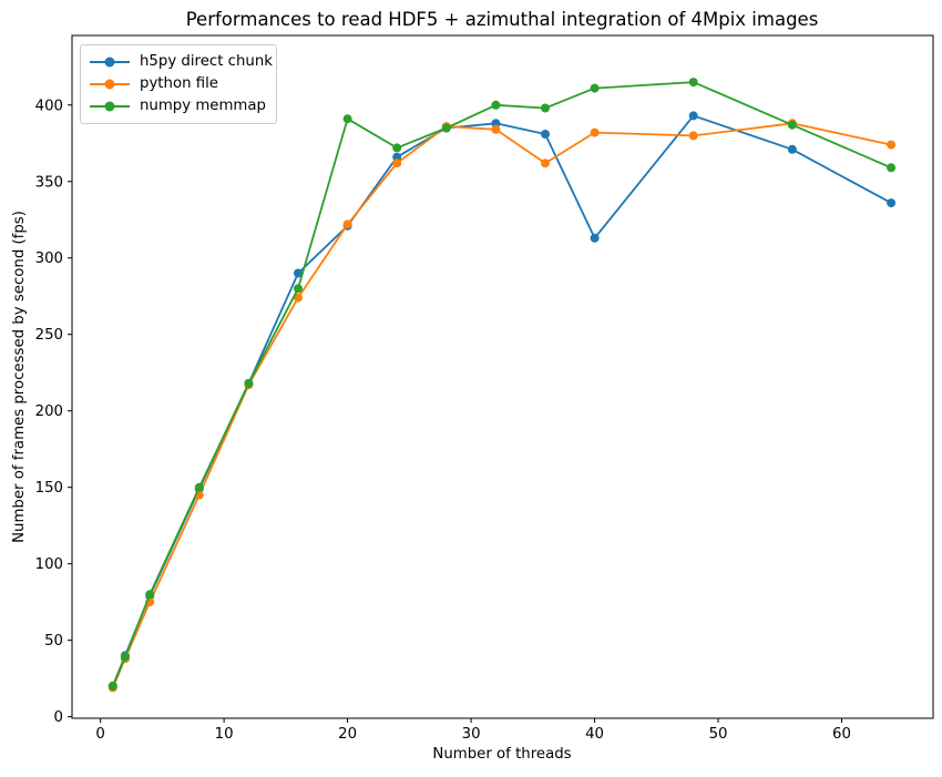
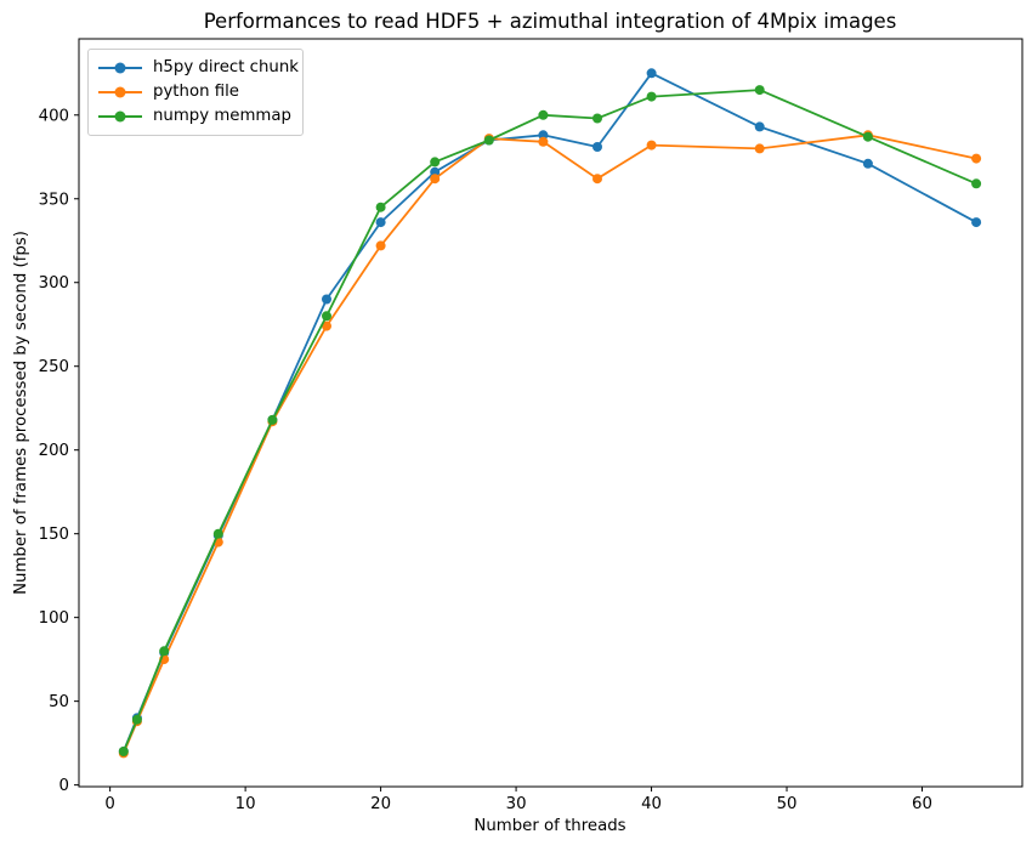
h5py direct chunk/20: 321 -> 336
numpy memmap/20: 391 -> 345
h5py direct chunk/40: 313 -> 425
